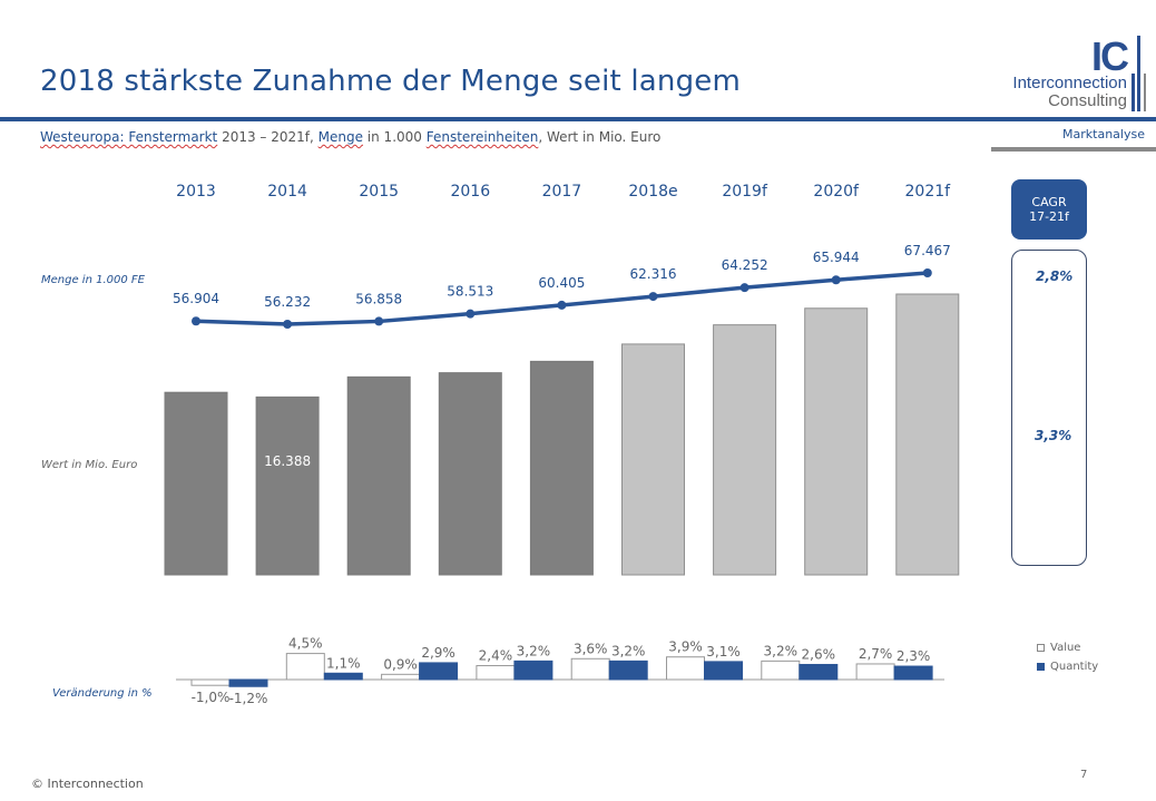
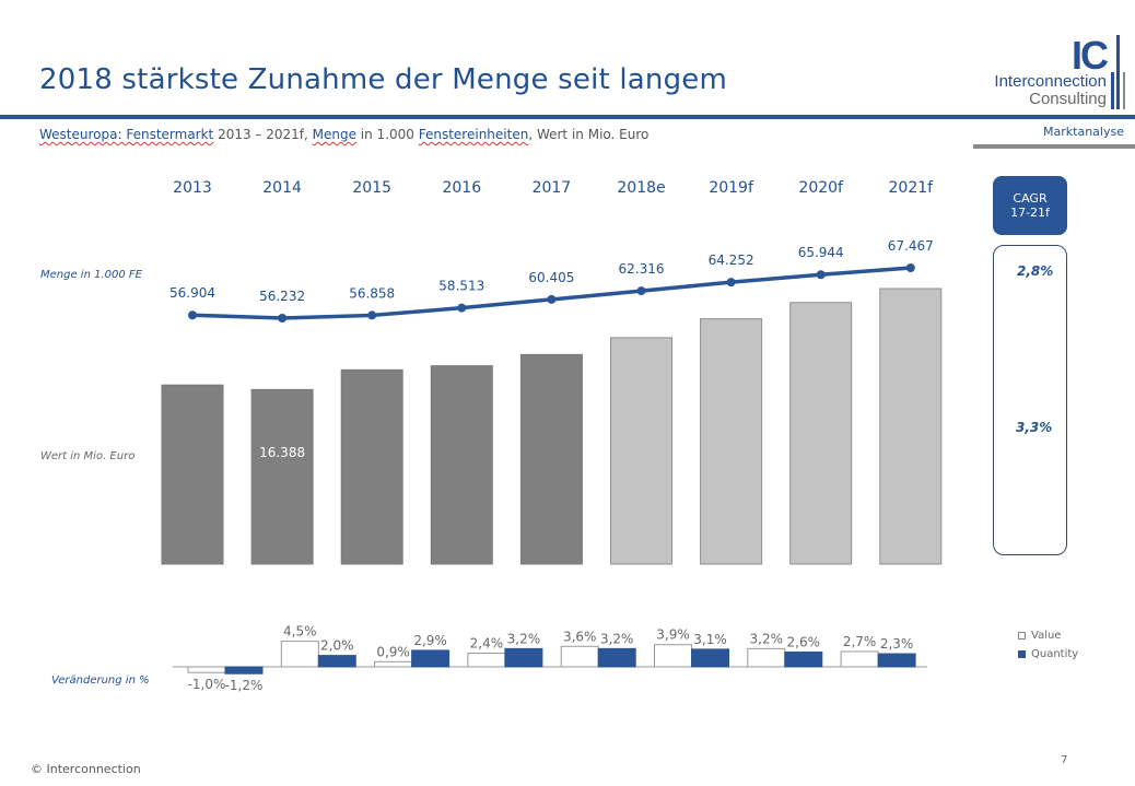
Veränderung in %/Quantity/2015: 1,1% -> 2,0%
